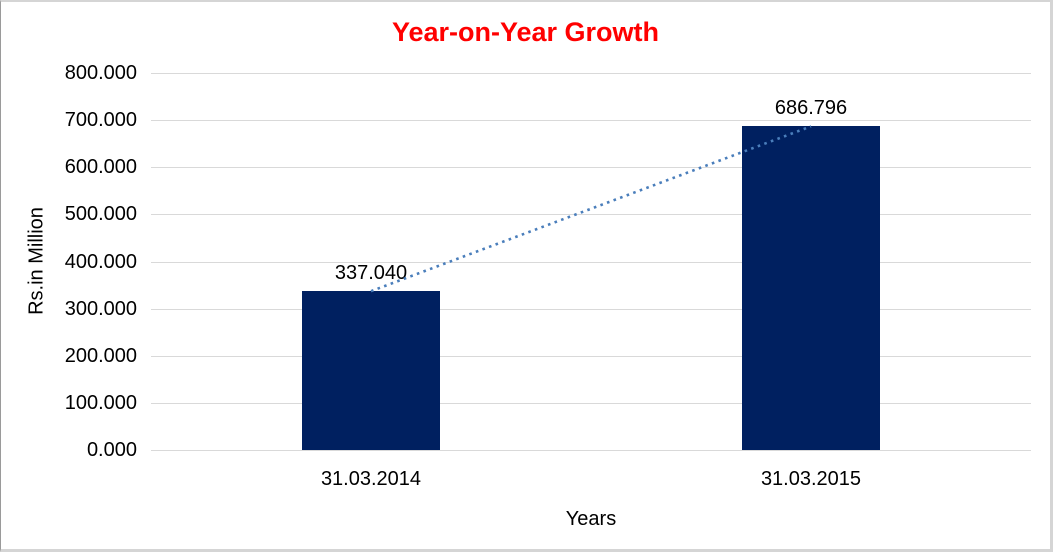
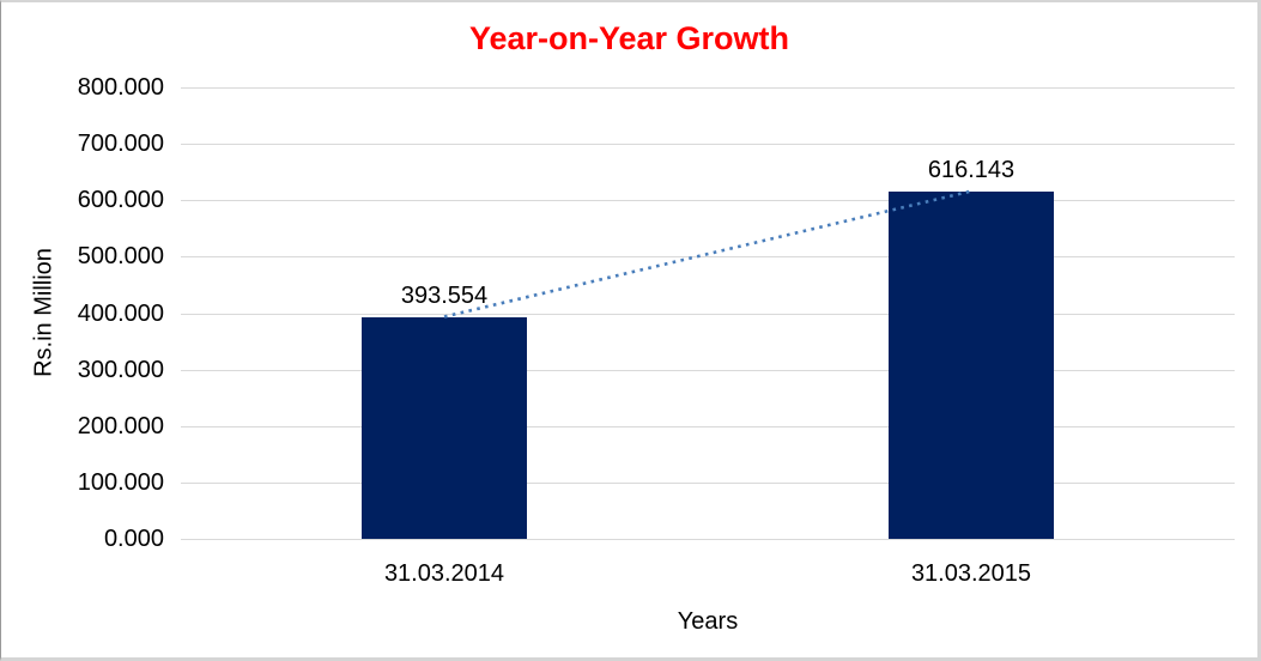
31.03.2014: 337.040 -> 393.554
31.03.2015: 686.796 -> 616.143
